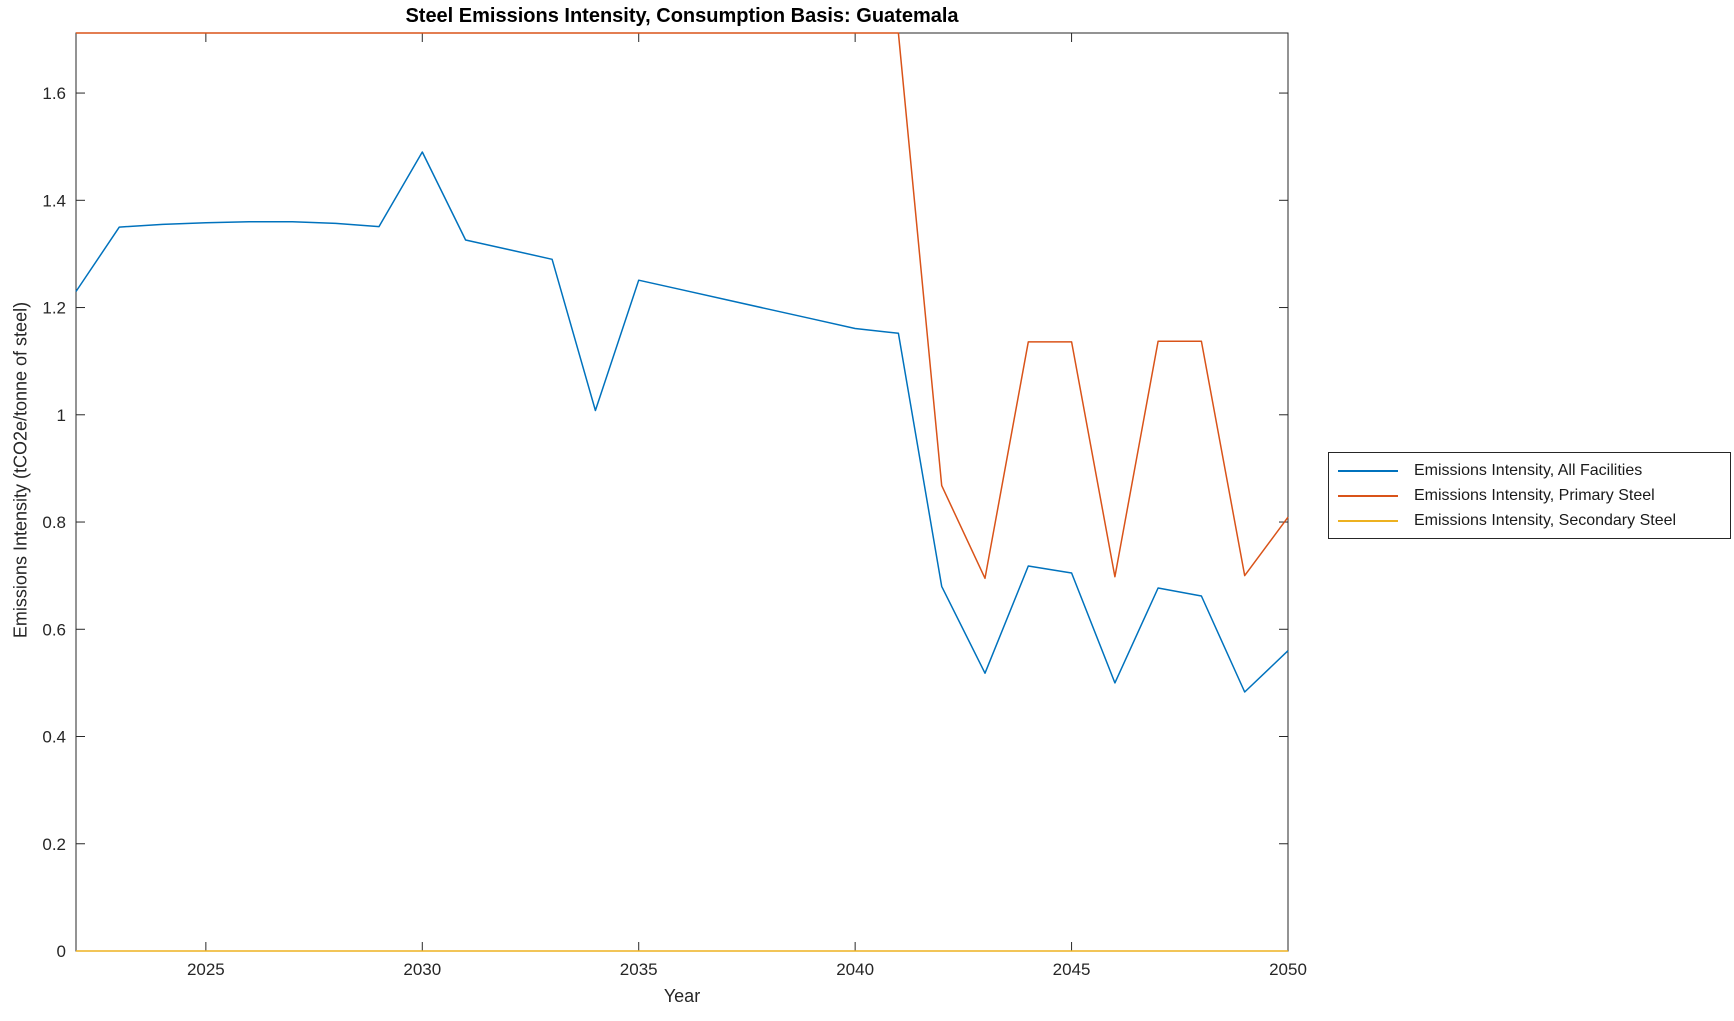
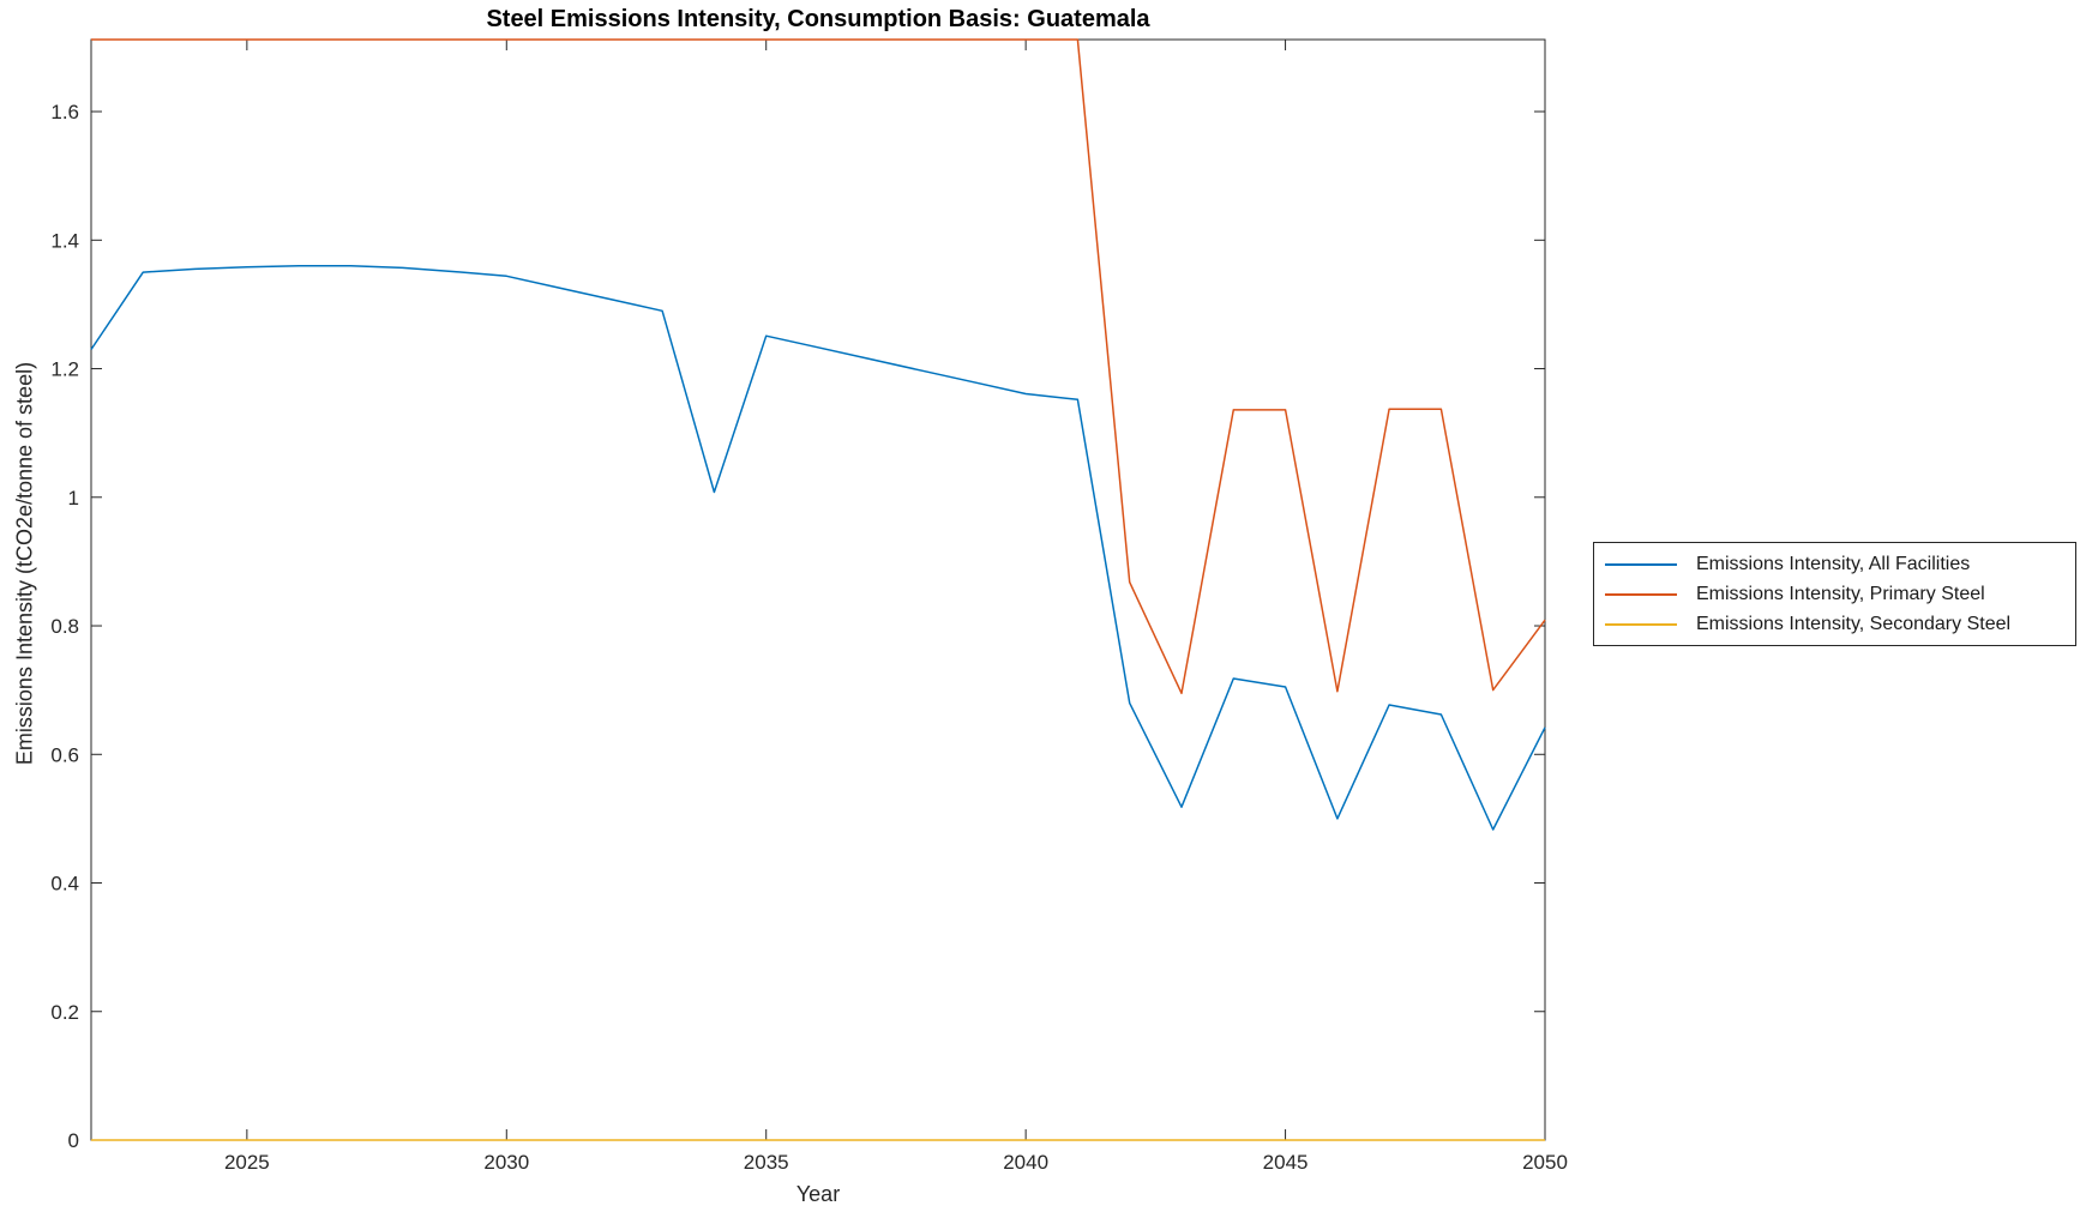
Emissions Intensity, All Facilities/2030: 1.49 -> 1.34
Emissions Intensity, All Facilities/2050: 0.56 -> 0.64
